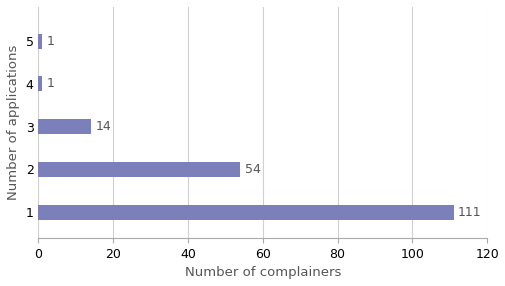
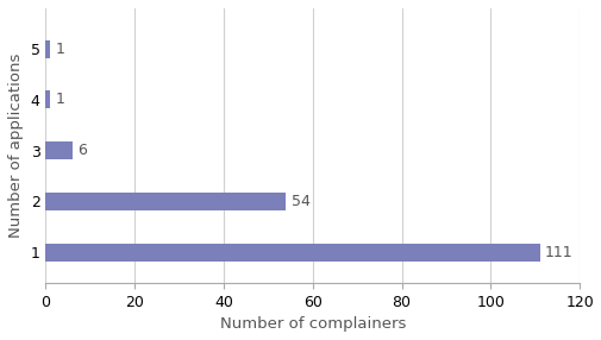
3: 14 -> 6
